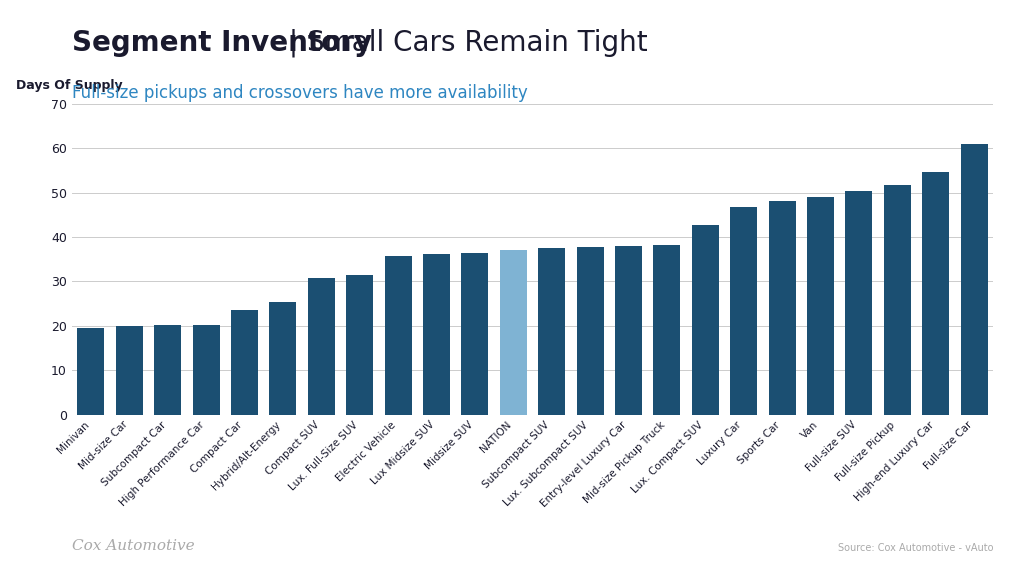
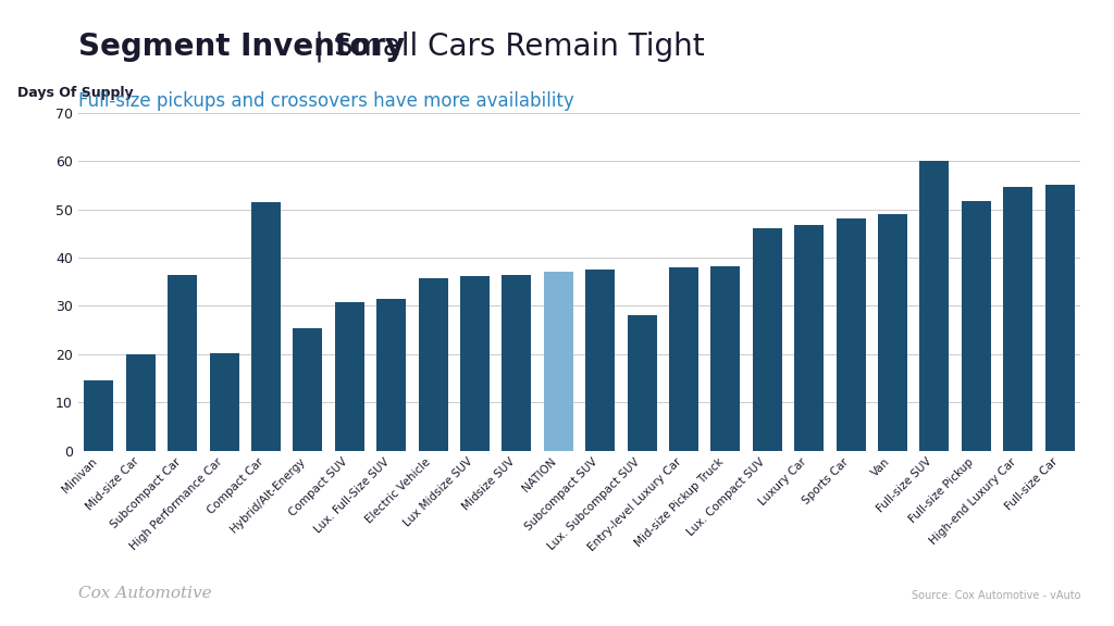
Minivan: 19.5 -> 14.5
Subcompact Car: 20.2 -> 36.5
Compact Car: 23.5 -> 51.5
Lux. Subcompact SUV: 37.7 -> 28.0
Lux. Compact SUV: 42.7 -> 46.0
Full-size SUV: 50.3 -> 60.0
Full-size Car: 61.0 -> 55.0
